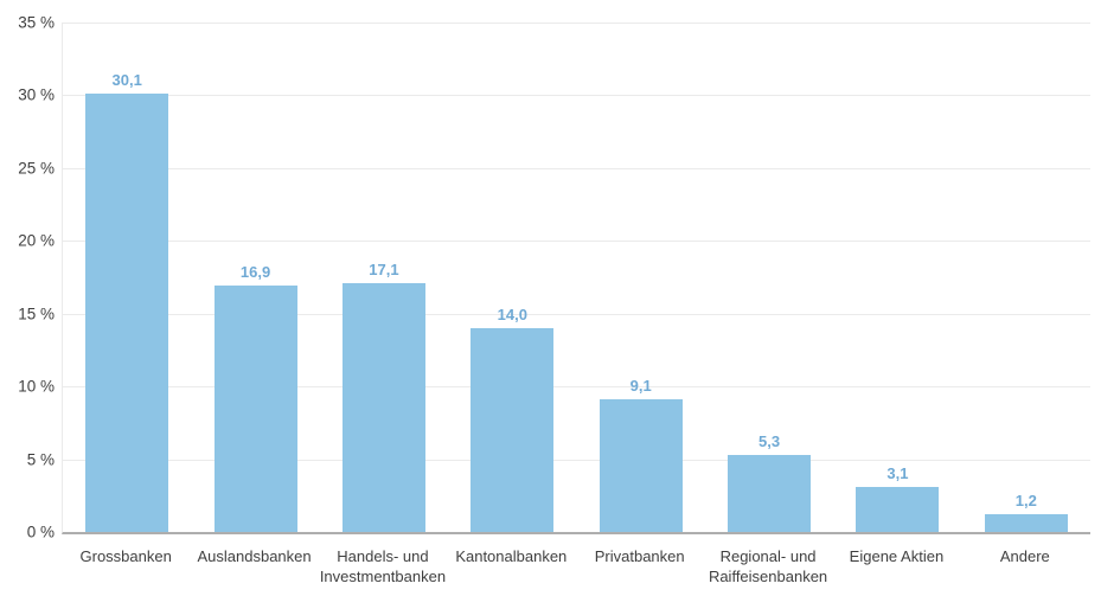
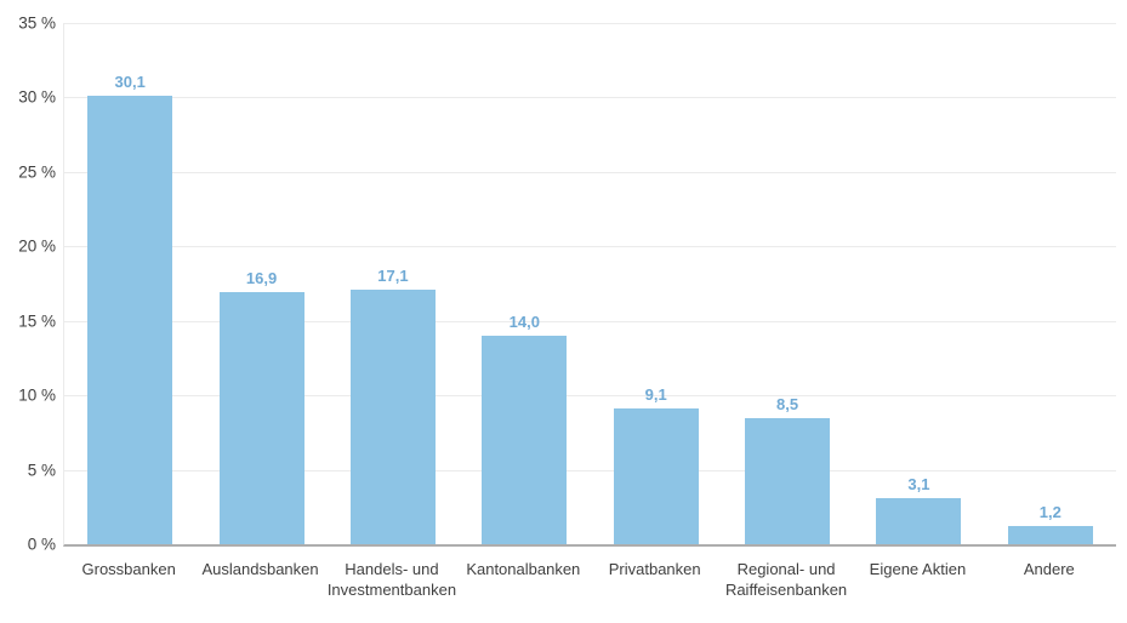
Regional- und Raiffeisenbanken: 5,3 -> 8,5
